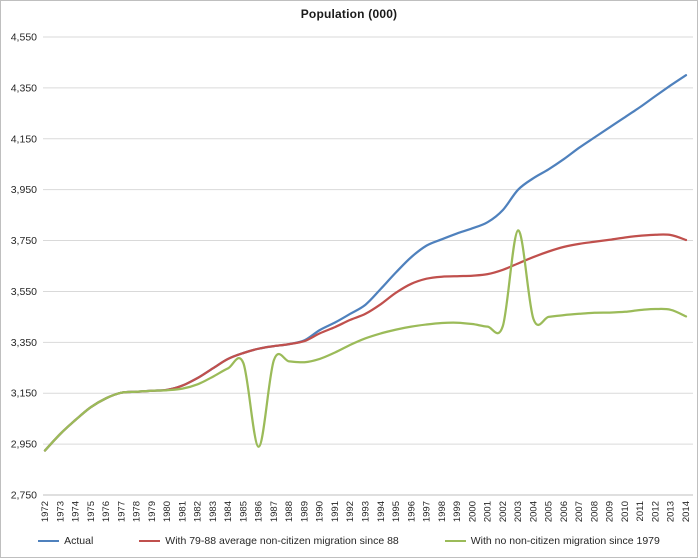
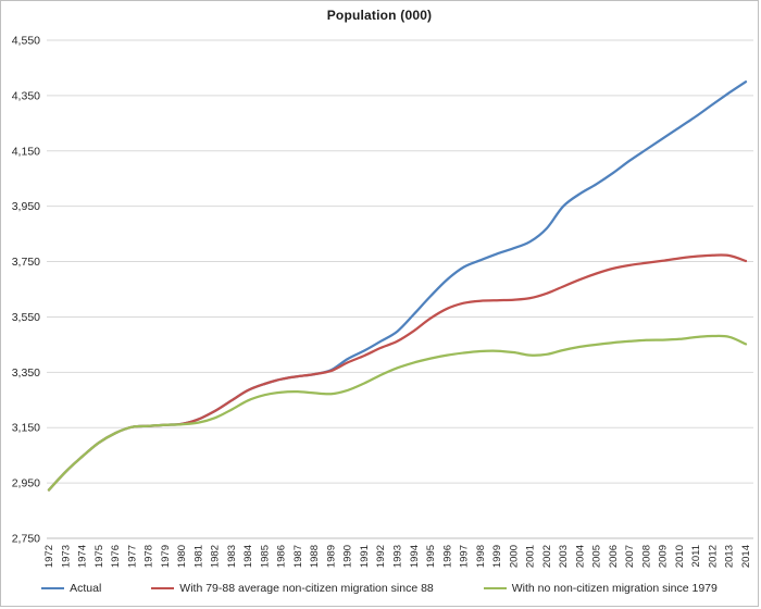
With no non-citizen migration since 1979/1986: 2940 -> 3280
With no non-citizen migration since 1979/2003: 3790 -> 3430
